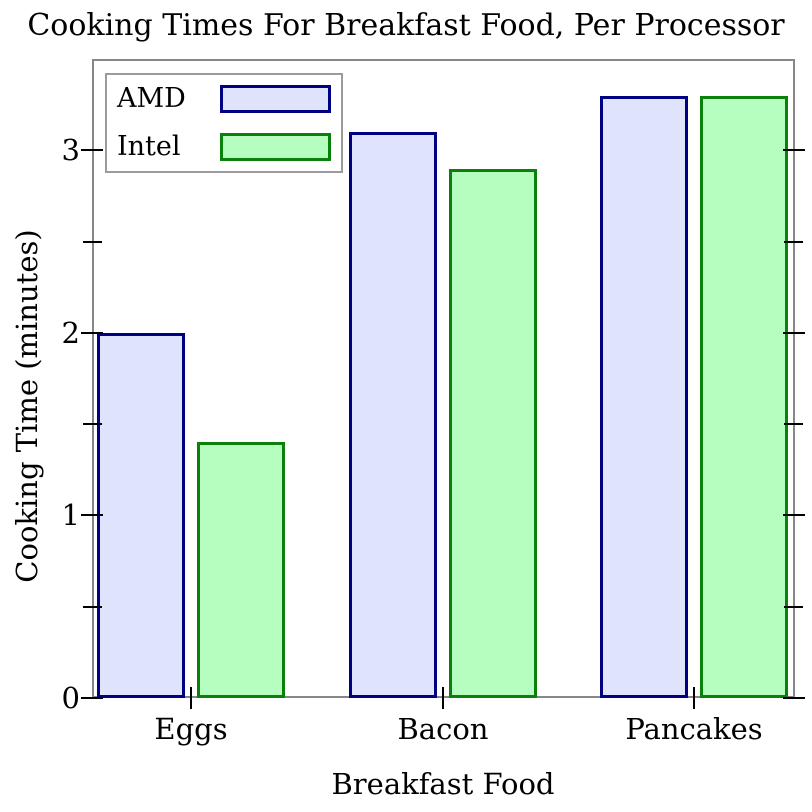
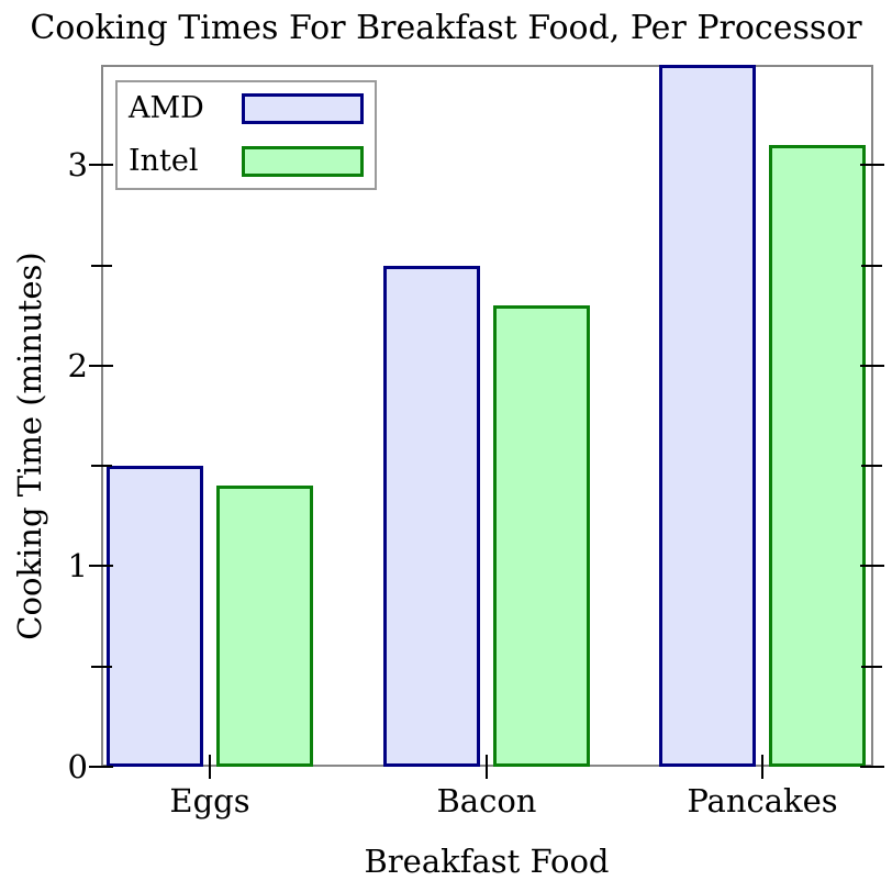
AMD/Eggs: 2.0 -> 1.5
AMD/Bacon: 3.1 -> 2.5
Intel/Bacon: 2.9 -> 2.3
AMD/Pancakes: 3.3 -> 3.5
Intel/Pancakes: 3.3 -> 3.1
